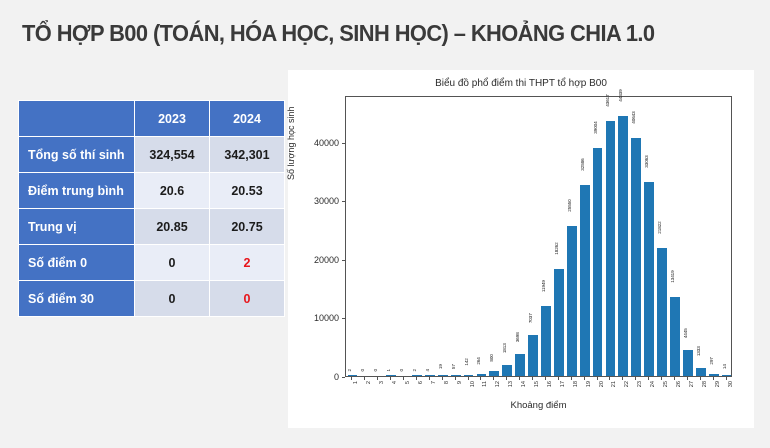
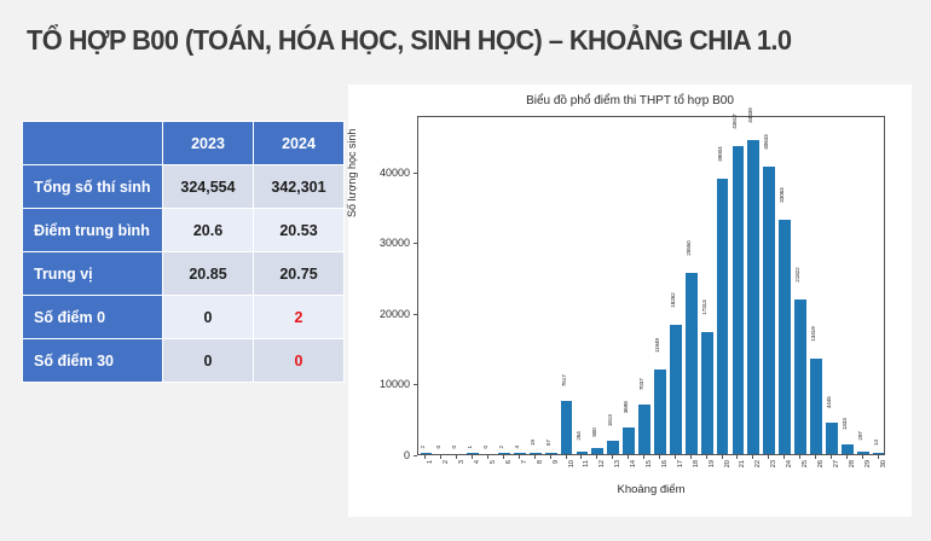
10: 142 -> 7517
19: 32586 -> 17313
